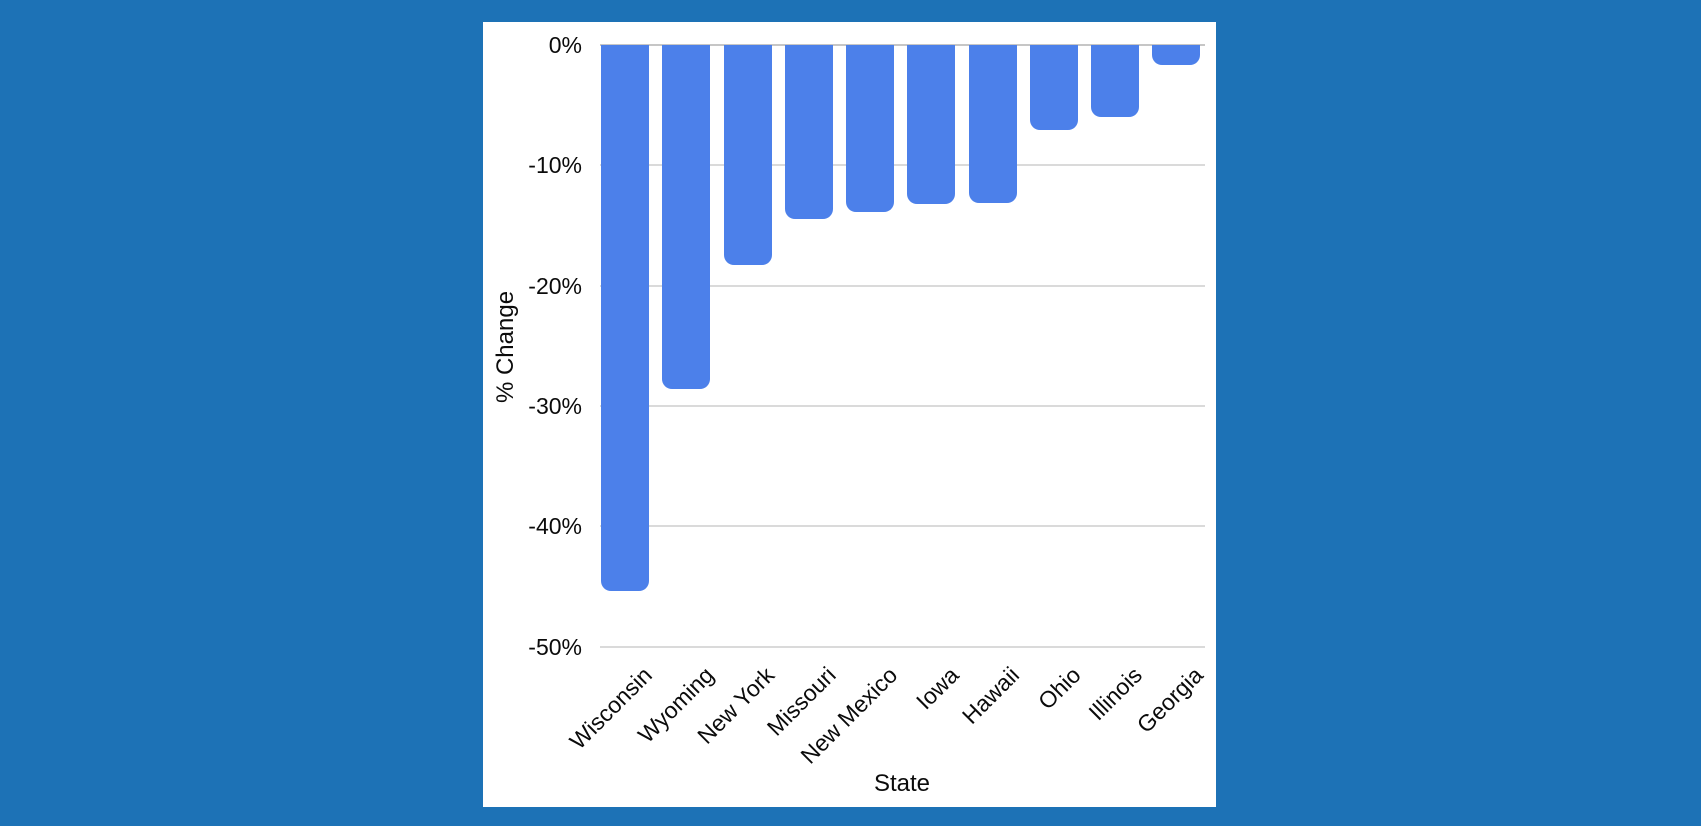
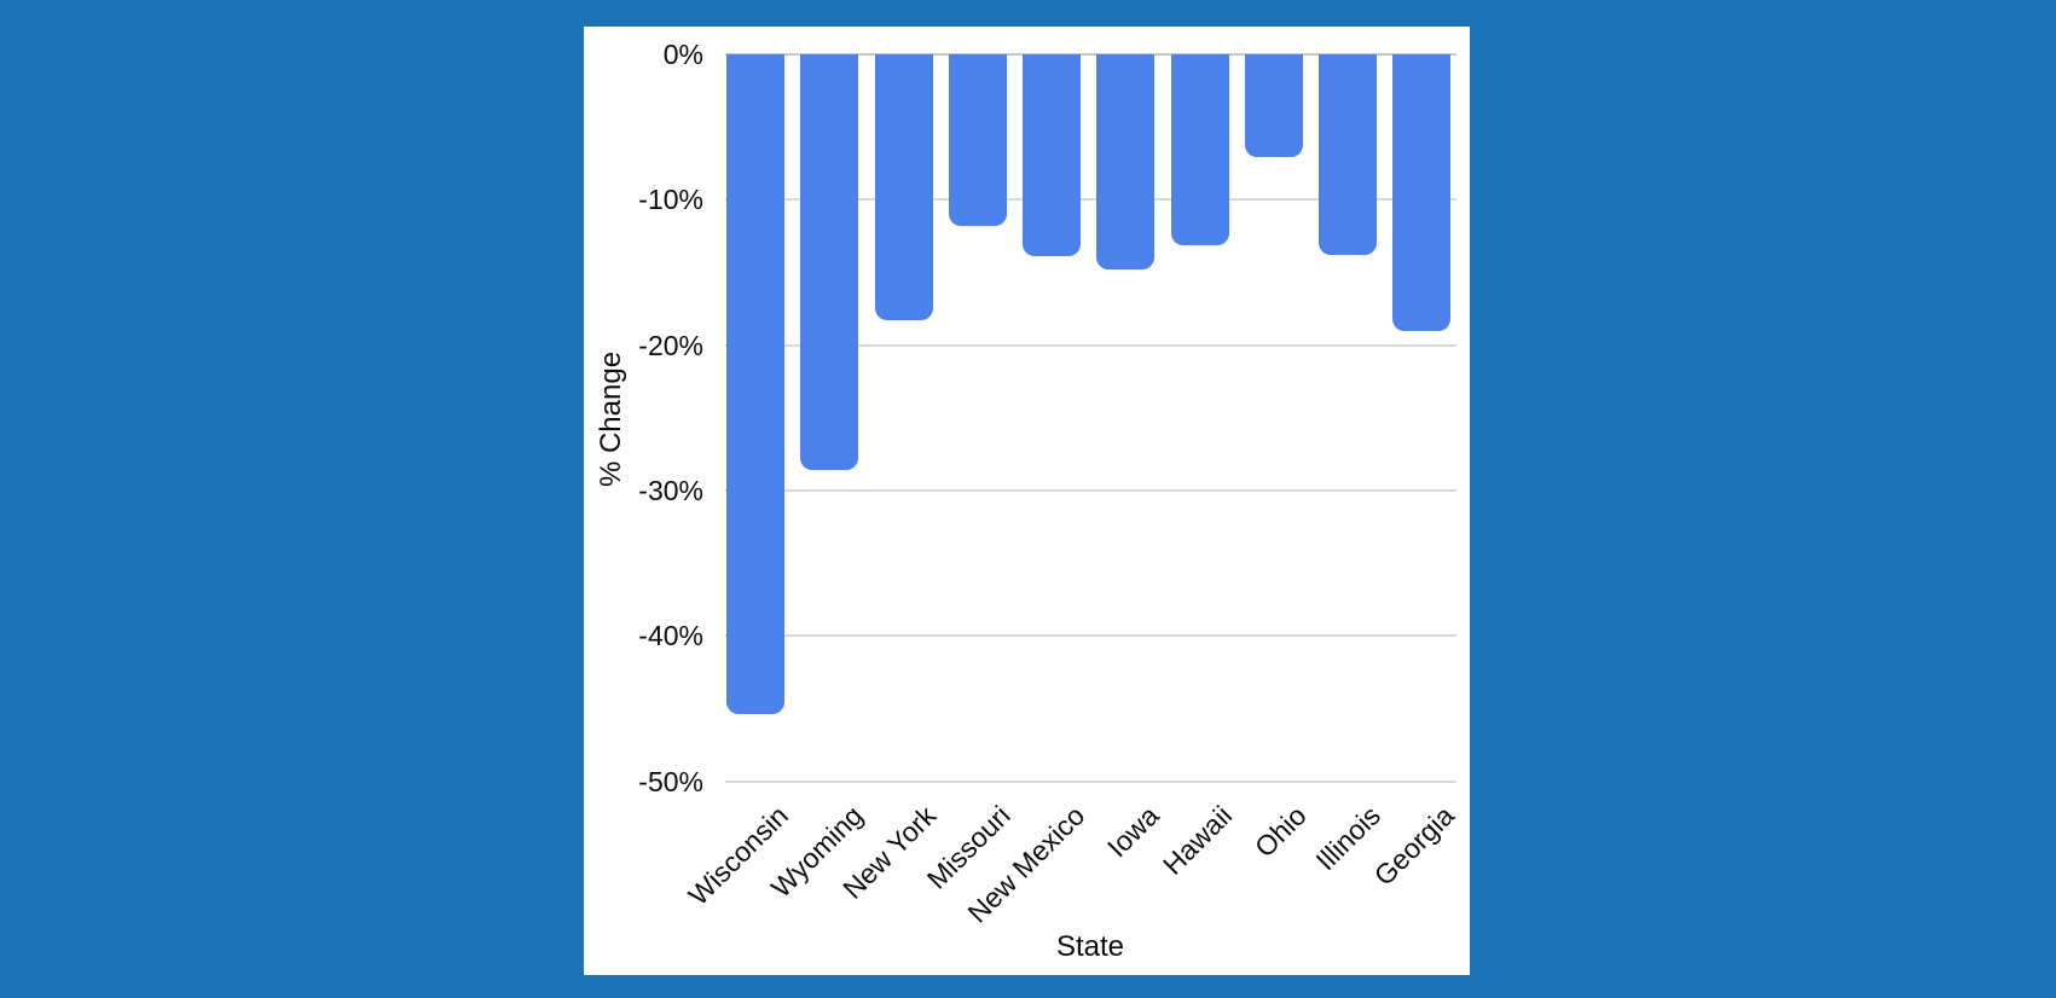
Missouri: -14.5% -> -11.8%
Iowa: -13.2% -> -14.8%
Illinois: -6.0% -> -13.8%
Georgia: -1.7% -> -19.0%
